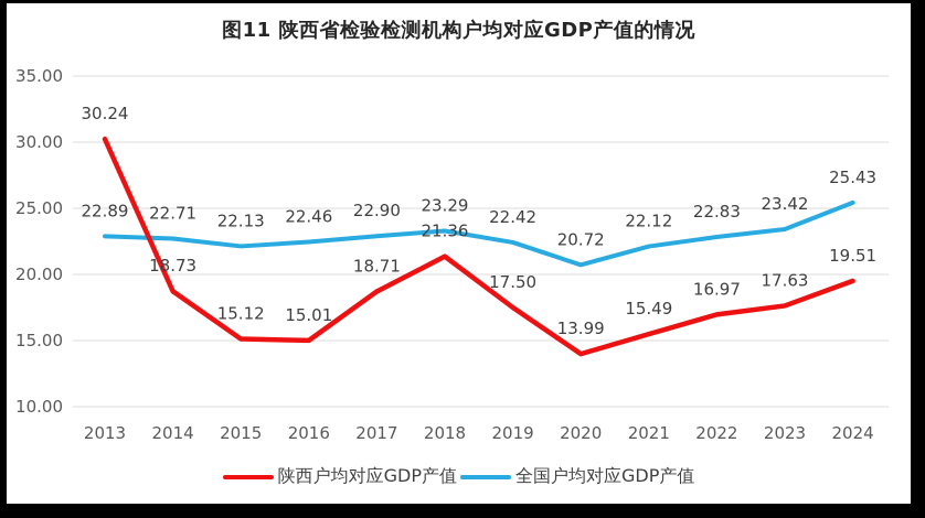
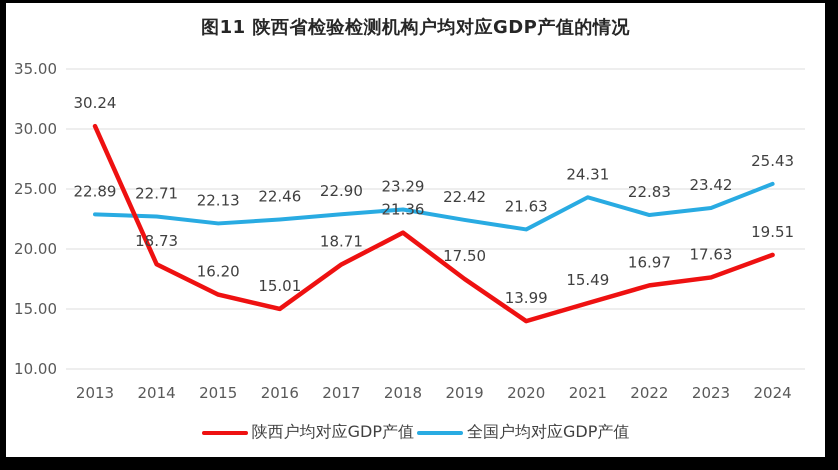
陕西户均对应GDP产值/2015: 15.12 -> 16.20
全国户均对应GDP产值/2020: 20.72 -> 21.63
全国户均对应GDP产值/2021: 22.12 -> 24.31
